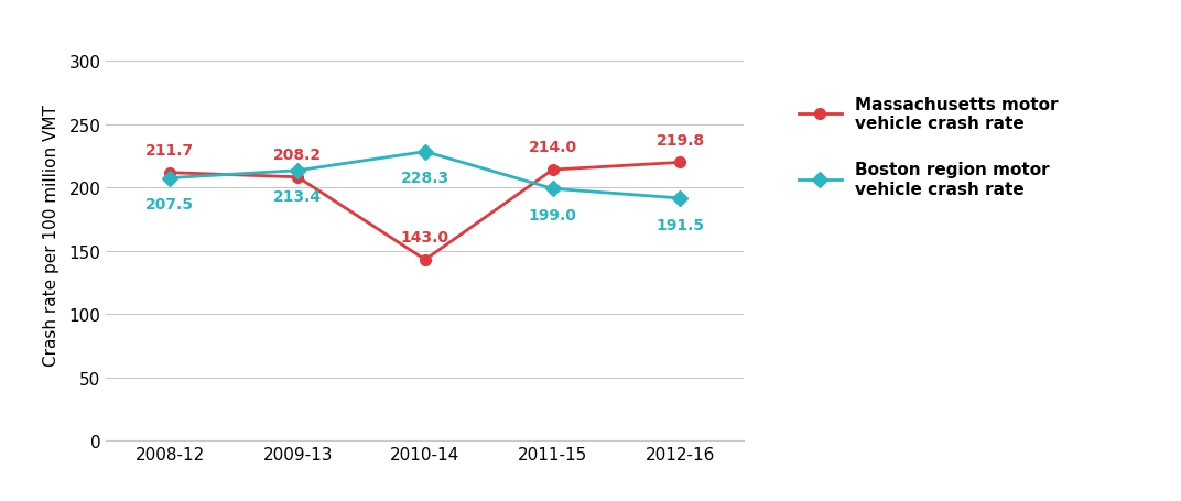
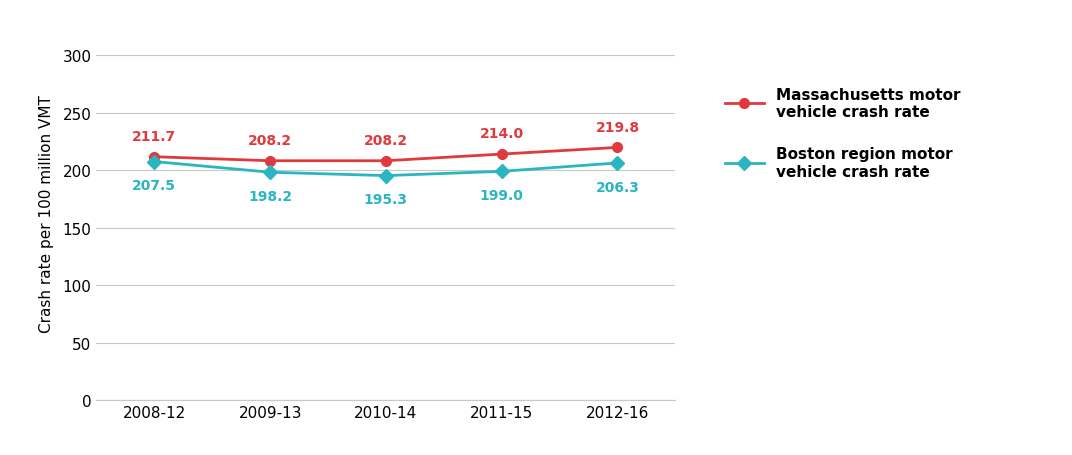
Boston region motor vehicle crash rate/2009-13: 213.4 -> 198.2
Massachusetts motor vehicle crash rate/2010-14: 143.0 -> 208.2
Boston region motor vehicle crash rate/2010-14: 228.3 -> 195.3
Boston region motor vehicle crash rate/2012-16: 191.5 -> 206.3
